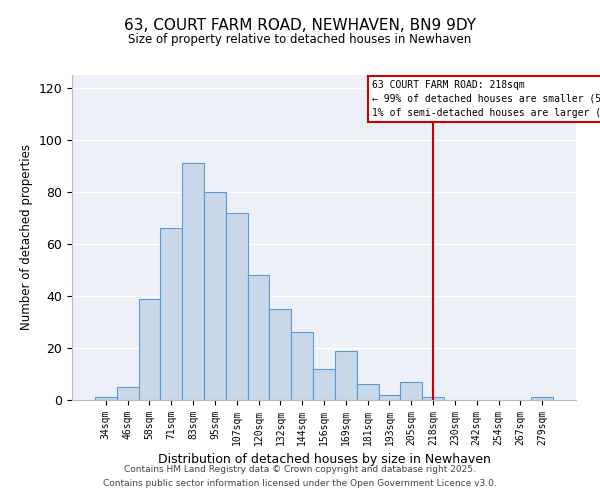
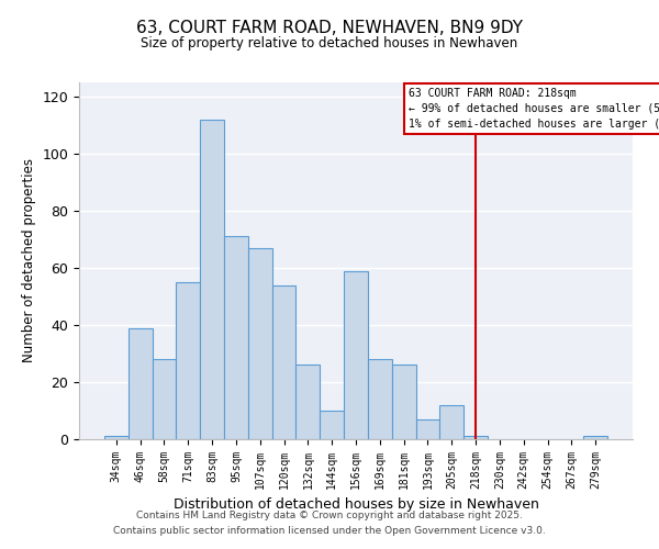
46sqm: 5 -> 39
58sqm: 39 -> 28
71sqm: 66 -> 55
83sqm: 91 -> 112
95sqm: 80 -> 71
107sqm: 72 -> 67
120sqm: 48 -> 54
132sqm: 35 -> 26
144sqm: 26 -> 10
156sqm: 12 -> 59
169sqm: 19 -> 28
181sqm: 6 -> 26
193sqm: 2 -> 7
205sqm: 7 -> 12
